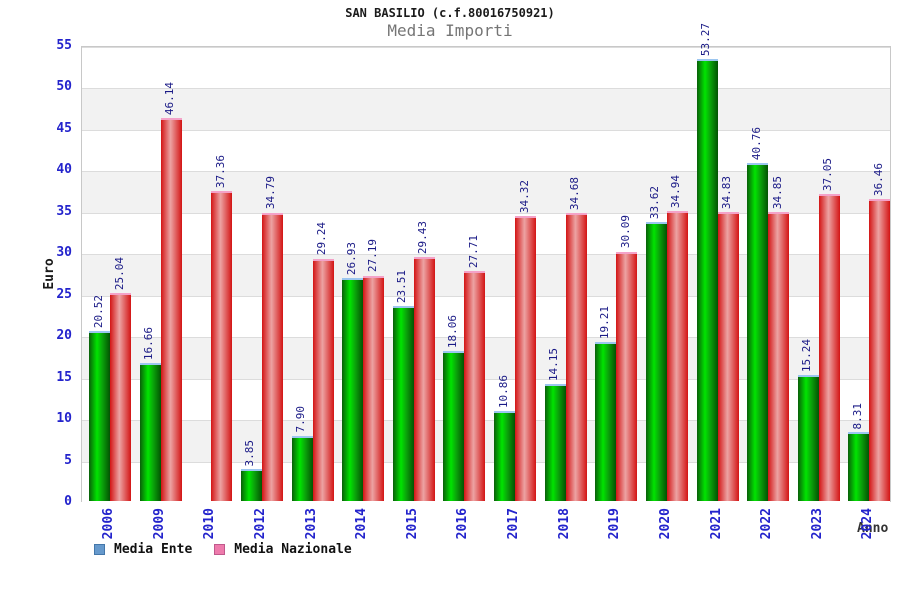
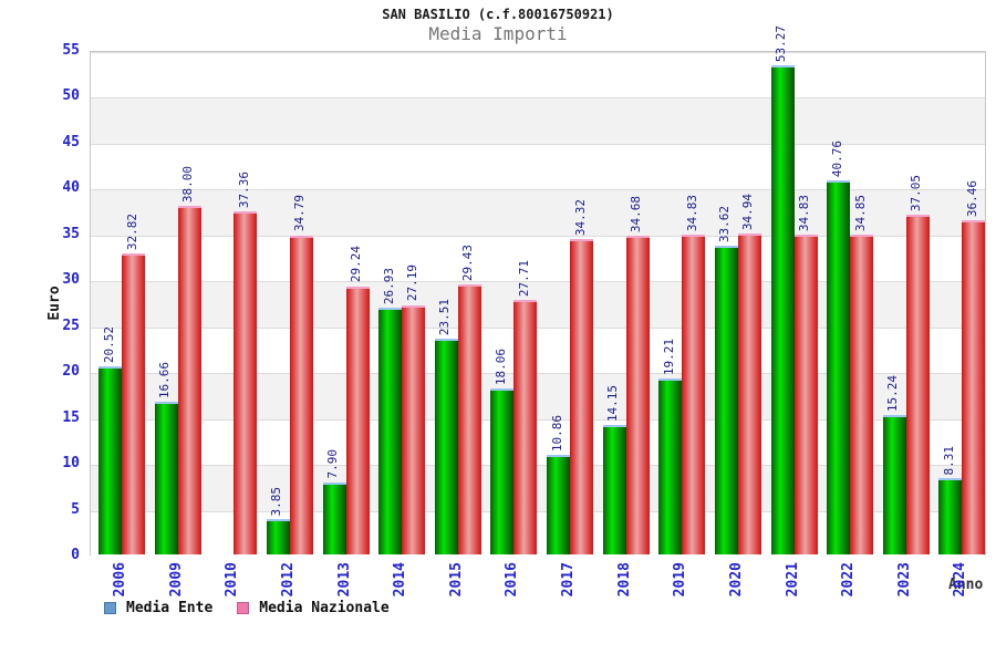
Media Nazionale/2006: 25.04 -> 32.82
Media Nazionale/2009: 46.14 -> 38.00
Media Nazionale/2019: 30.09 -> 34.83
